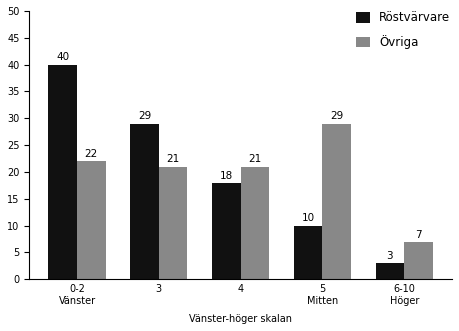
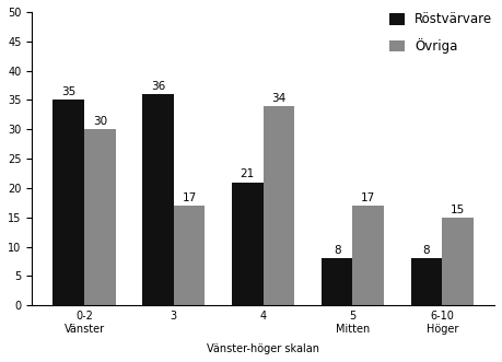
Röstvärvare/0-2 Vänster: 40 -> 35
Övriga/0-2 Vänster: 22 -> 30
Röstvärvare/3: 29 -> 36
Övriga/3: 21 -> 17
Röstvärvare/4: 18 -> 21
Övriga/4: 21 -> 34
Röstvärvare/5 Mitten: 10 -> 8
Övriga/5 Mitten: 29 -> 17
Röstvärvare/6-10 Höger: 3 -> 8
Övriga/6-10 Höger: 7 -> 15
